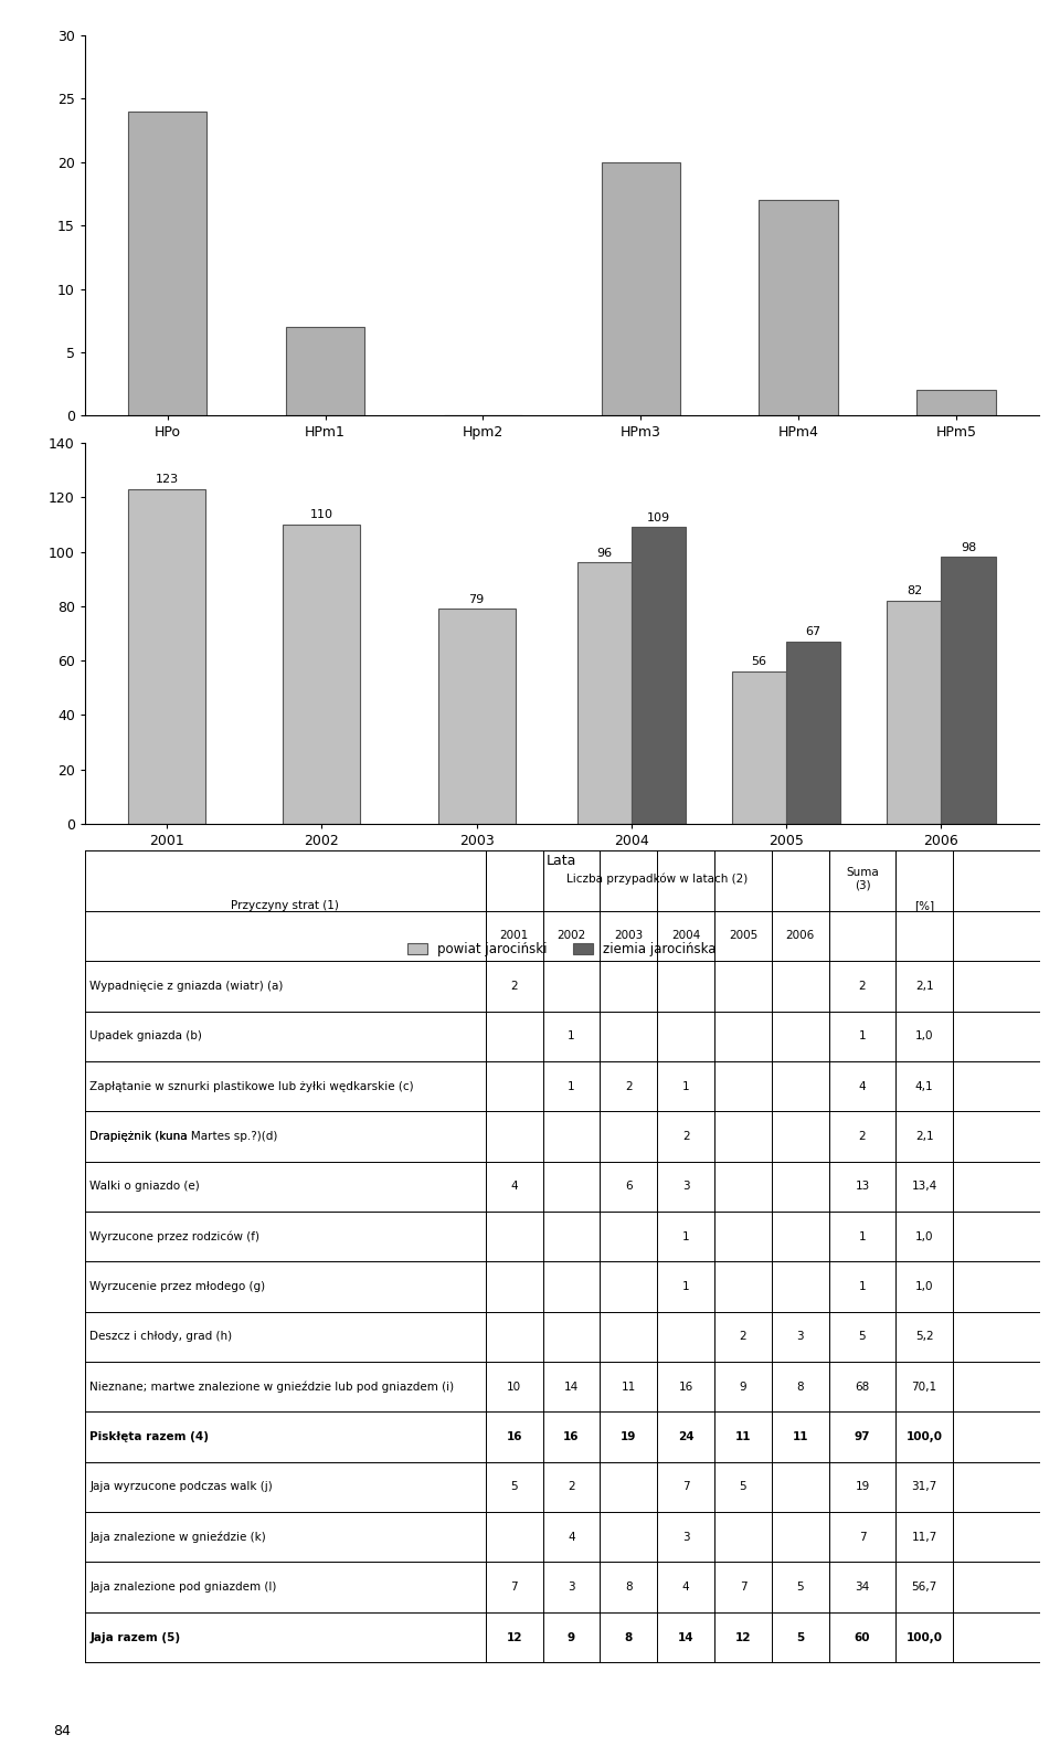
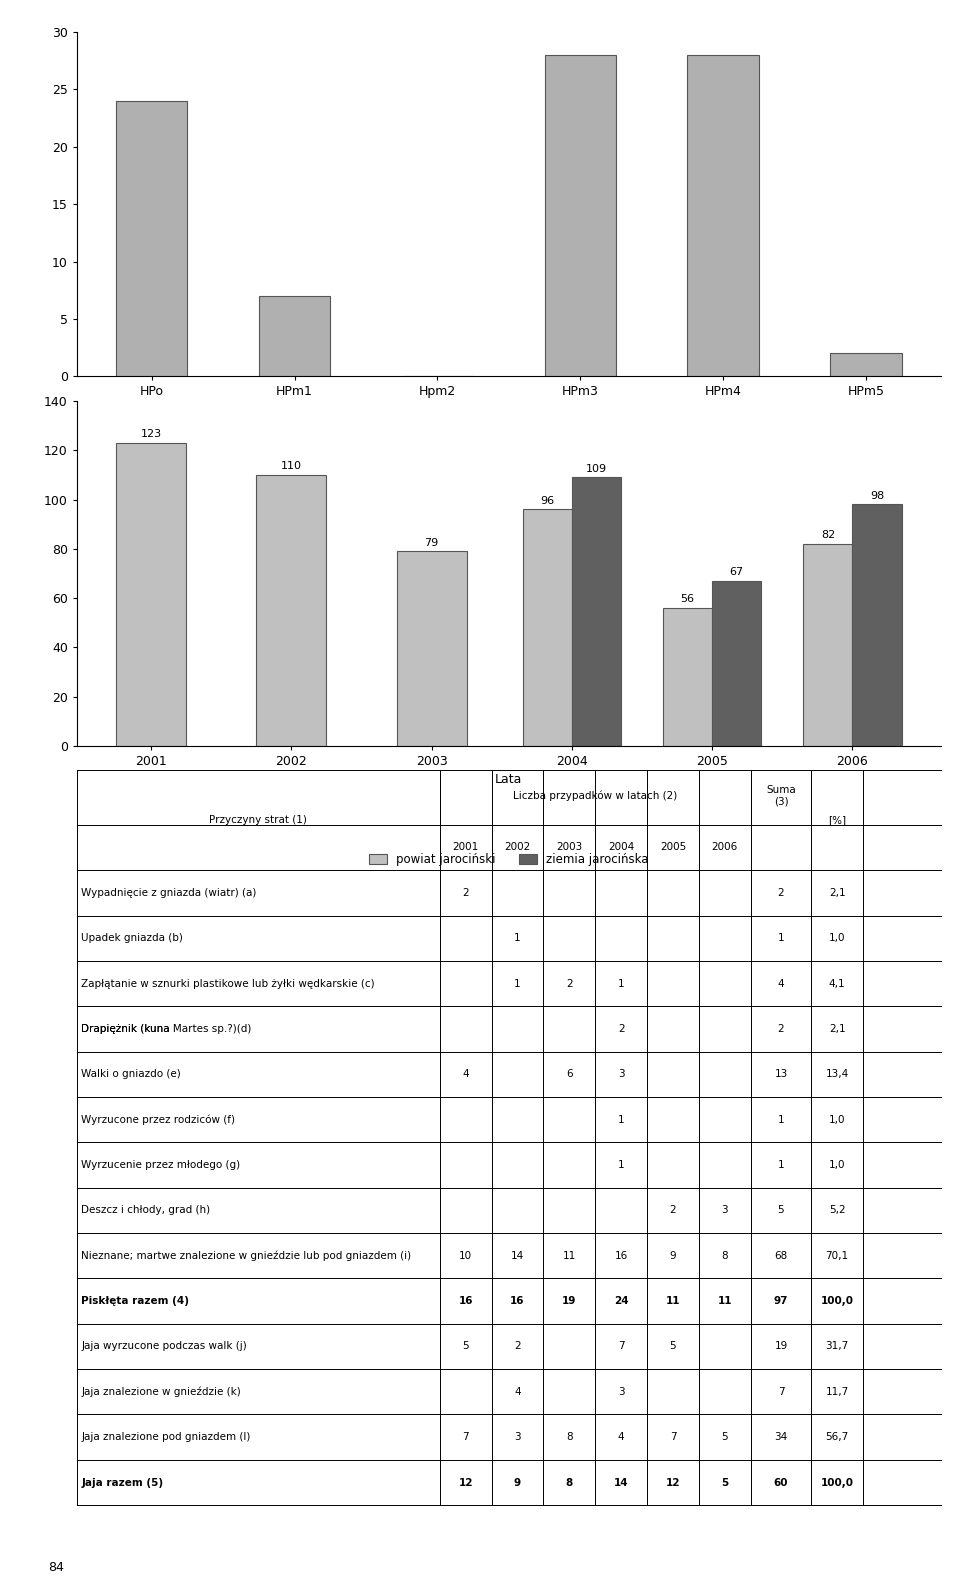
HPm3: 20 -> 28
HPm4: 17 -> 28
